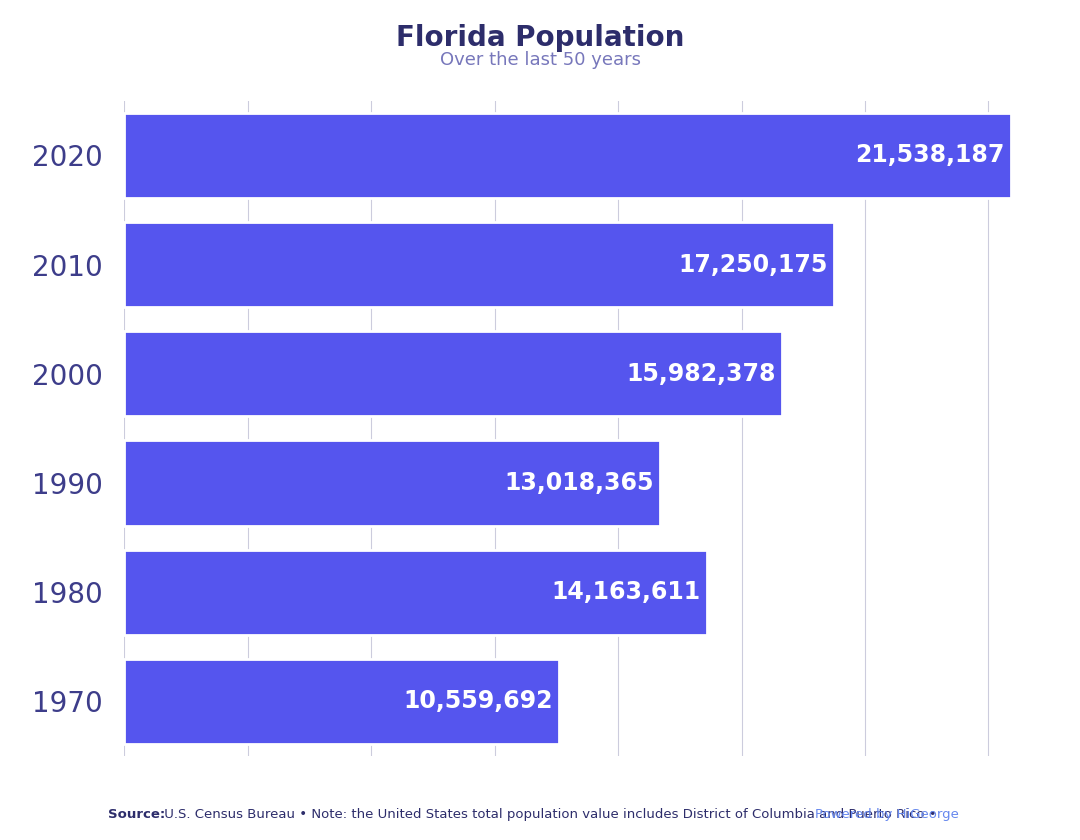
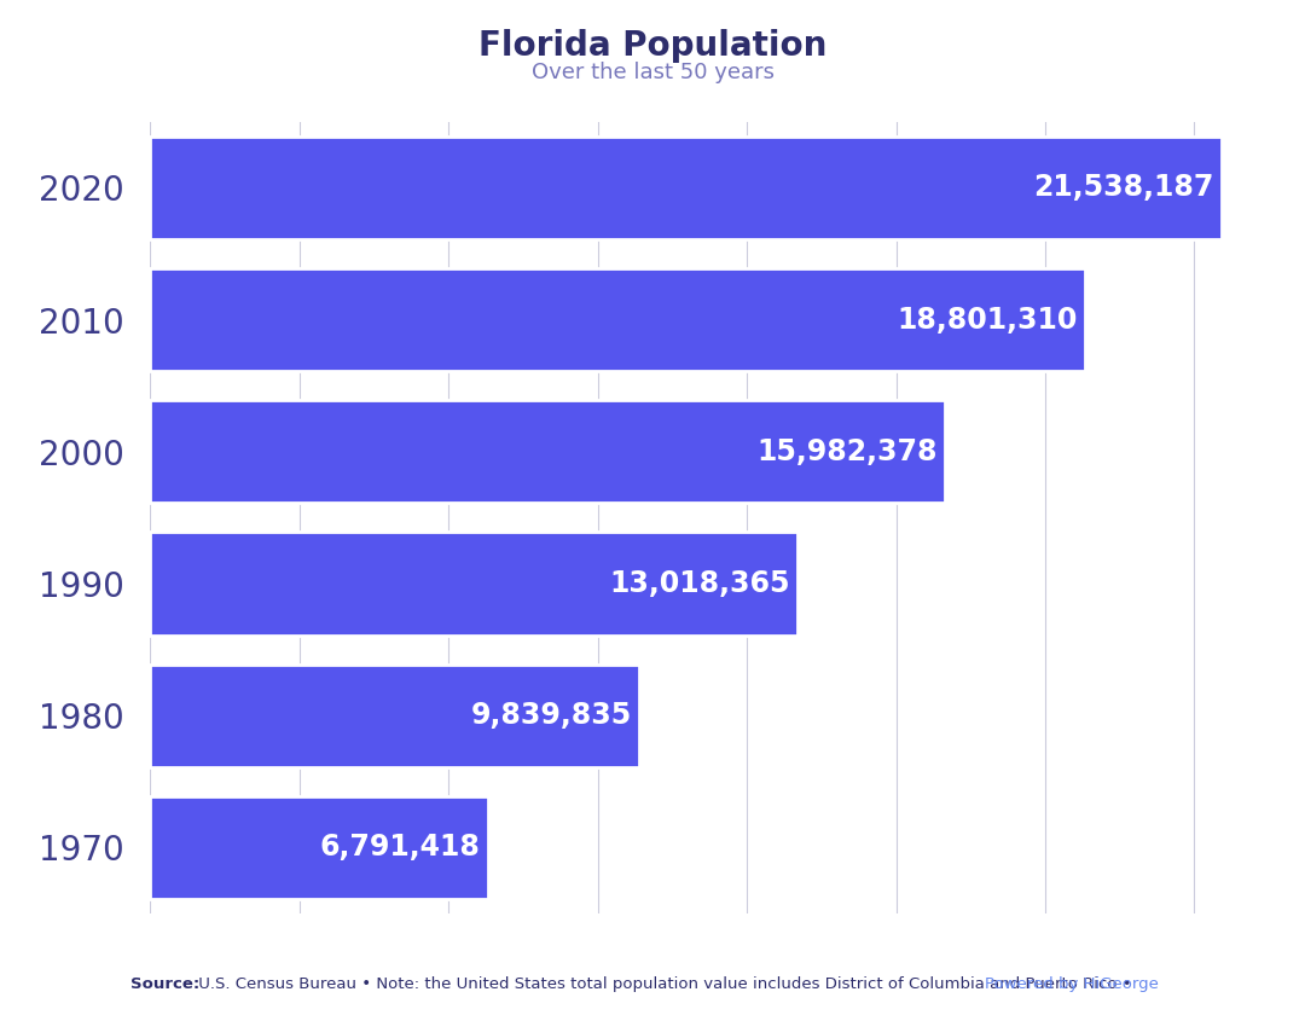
2010: 17,250,175 -> 18,801,310
1980: 14,163,611 -> 9,839,835
1970: 10,559,692 -> 6,791,418
